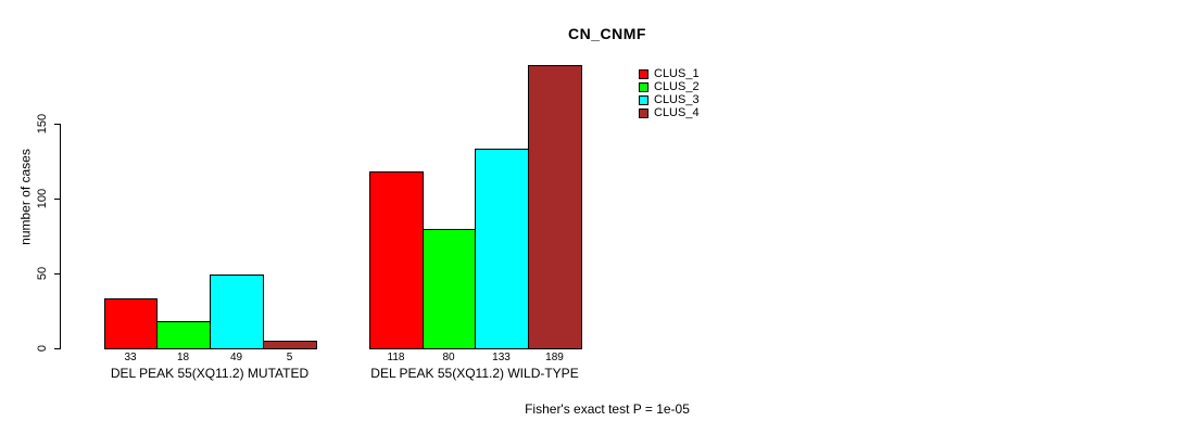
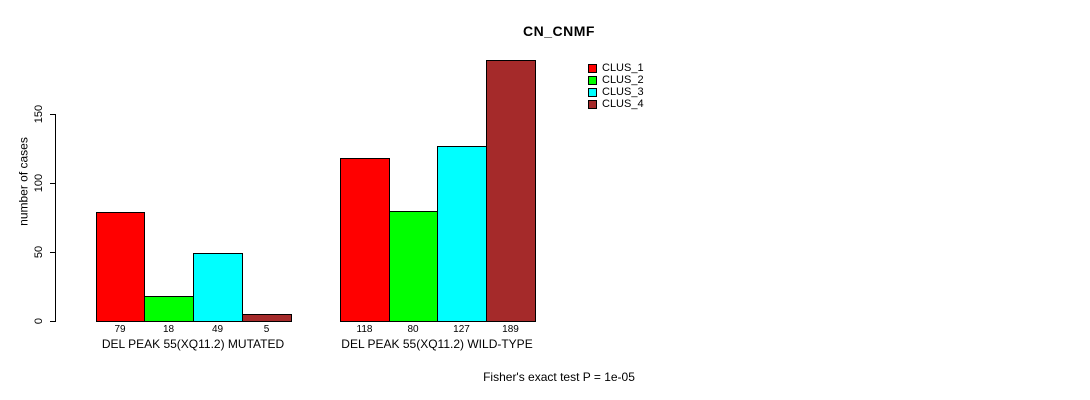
CLUS_1/DEL PEAK 55(XQ11.2) MUTATED: 33 -> 79
CLUS_3/DEL PEAK 55(XQ11.2) WILD-TYPE: 133 -> 127
